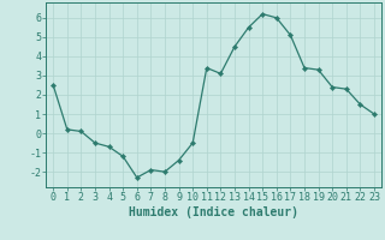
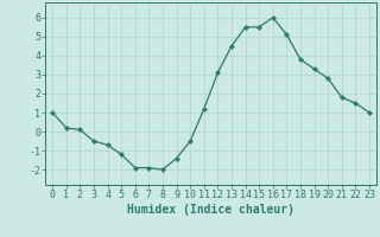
0: 2.5 -> 1.0
6: -2.3 -> -1.9
11: 3.4 -> 1.2
15: 6.2 -> 5.5
18: 3.4 -> 3.8
20: 2.4 -> 2.8
21: 2.3 -> 1.8
